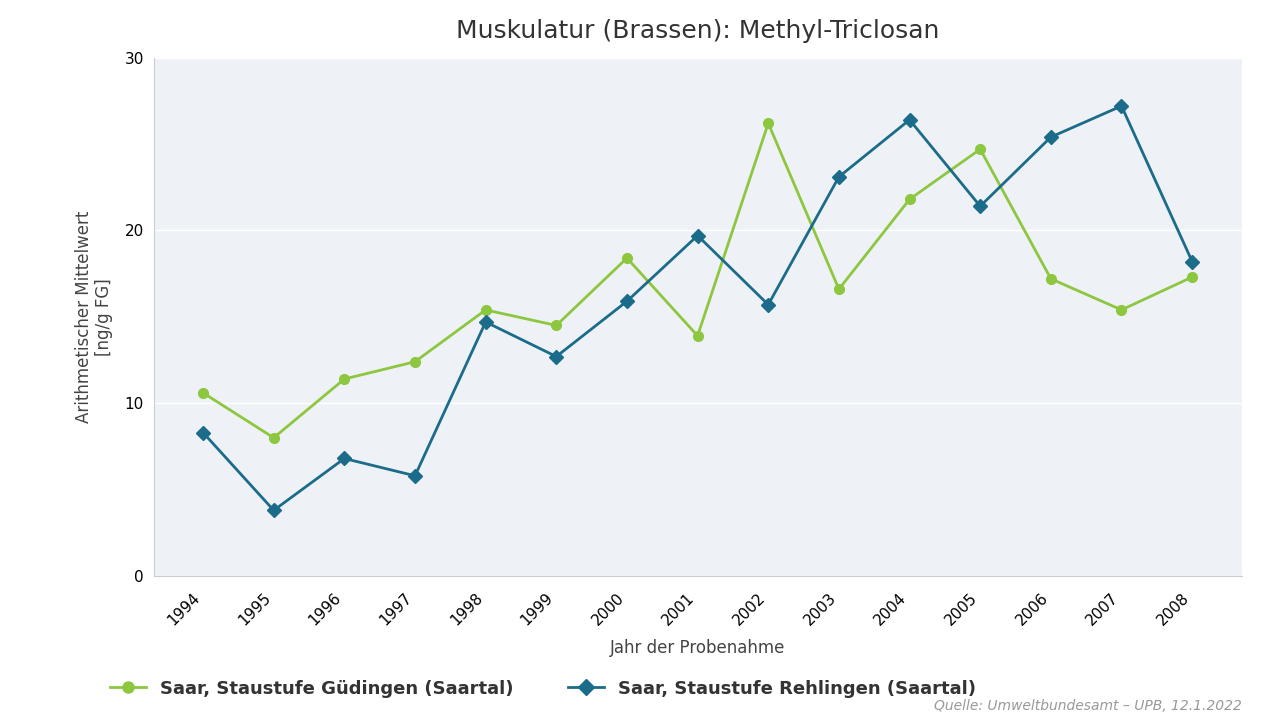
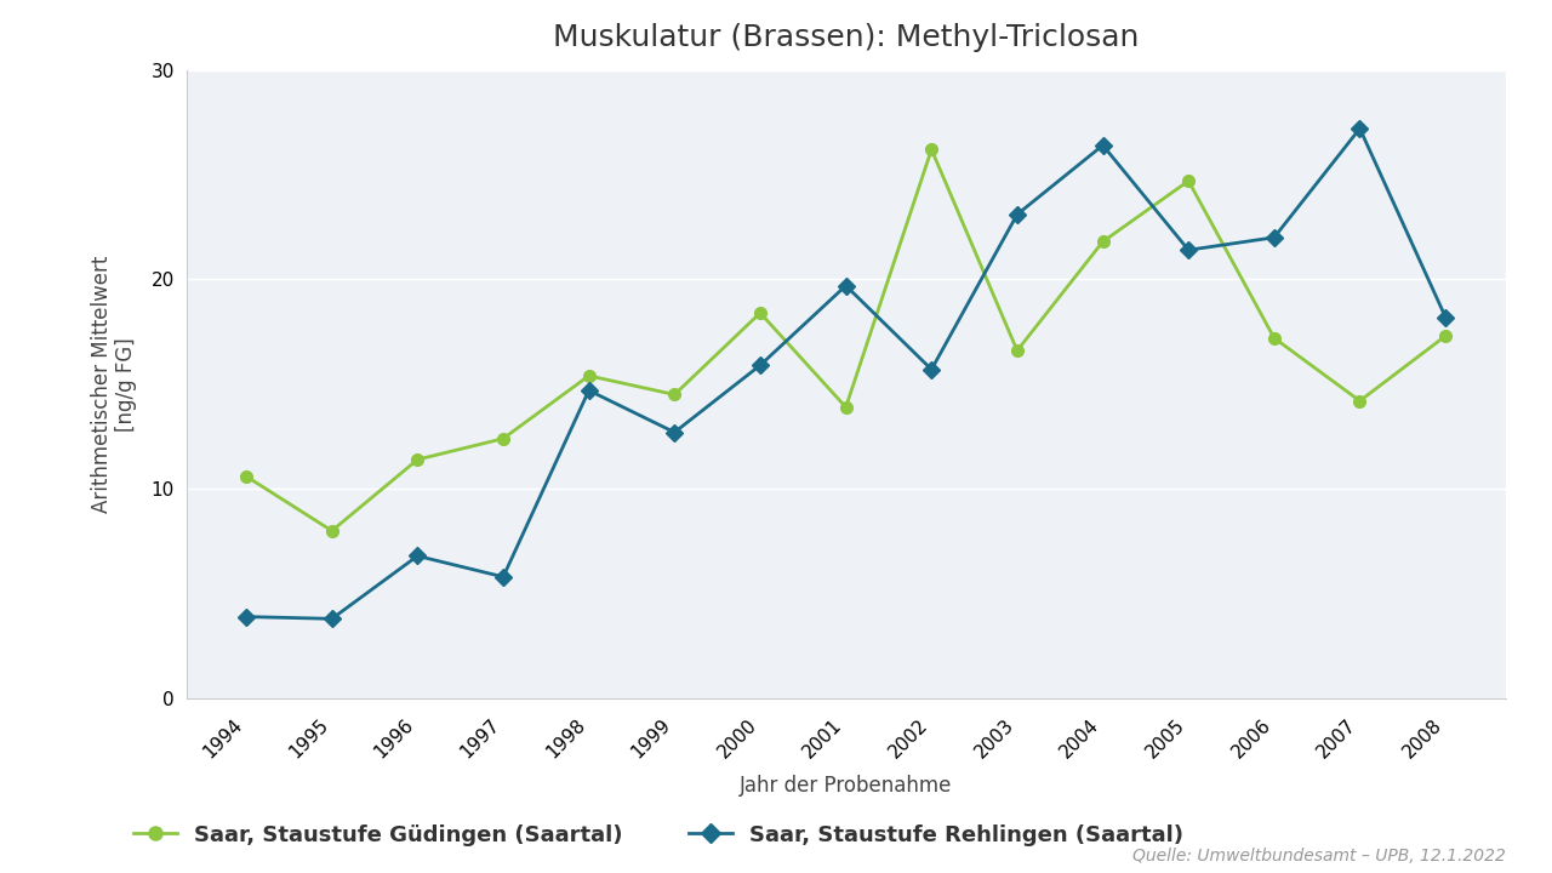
Saar, Staustufe Rehlingen (Saartal)/1994: 8.3 -> 3.9
Saar, Staustufe Rehlingen (Saartal)/2006: 25.4 -> 22.0
Saar, Staustufe Güdingen (Saartal)/2007: 15.4 -> 14.2
